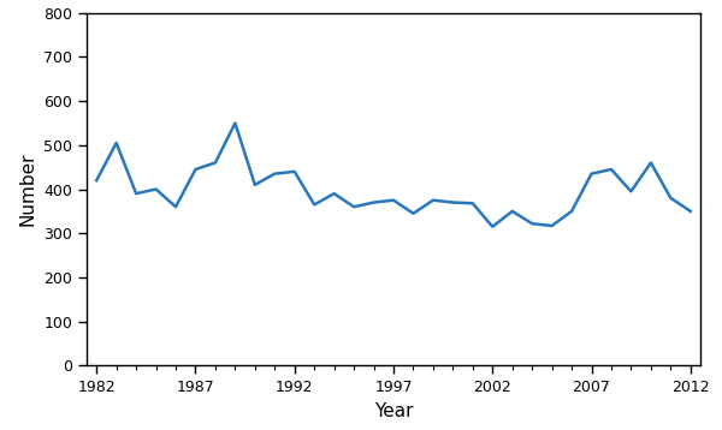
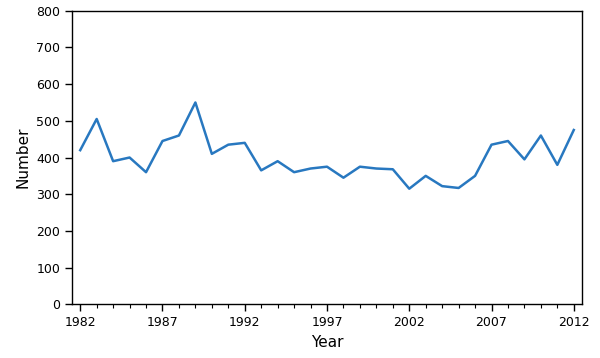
2012: 350 -> 475
